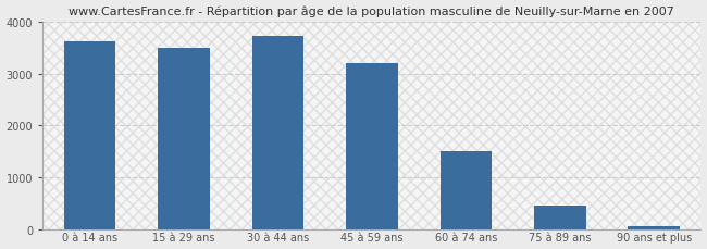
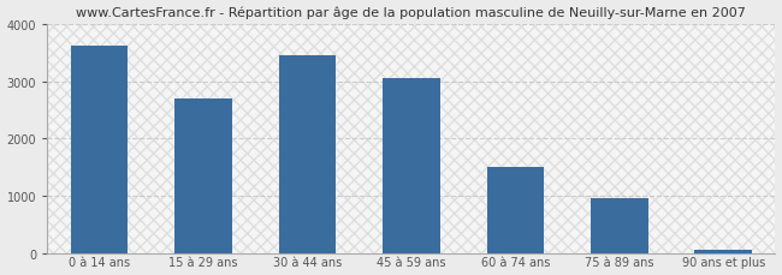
15 à 29 ans: 3490 -> 2700
30 à 44 ans: 3730 -> 3450
45 à 59 ans: 3200 -> 3050
75 à 89 ans: 450 -> 950
